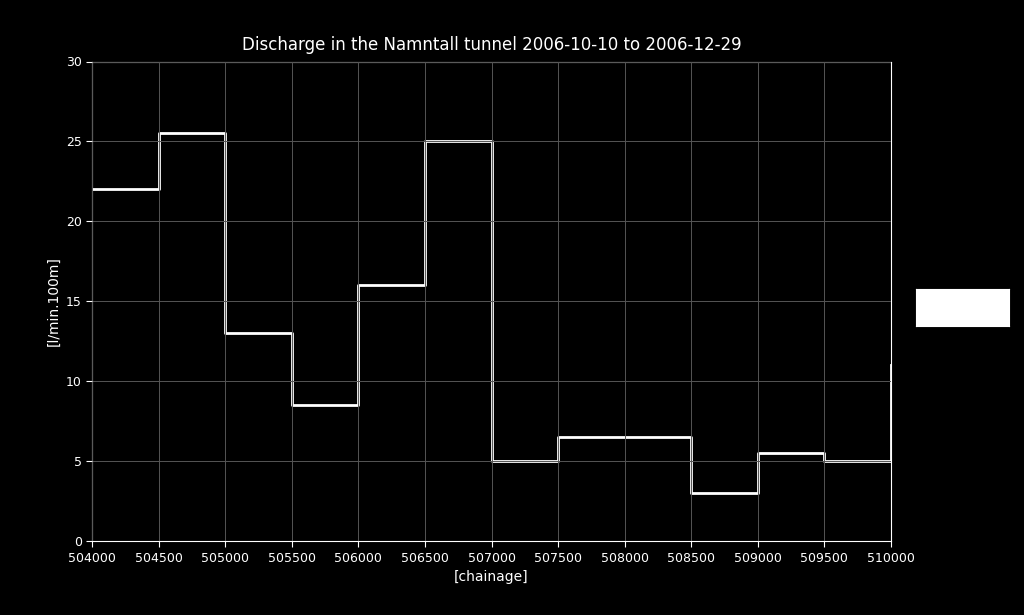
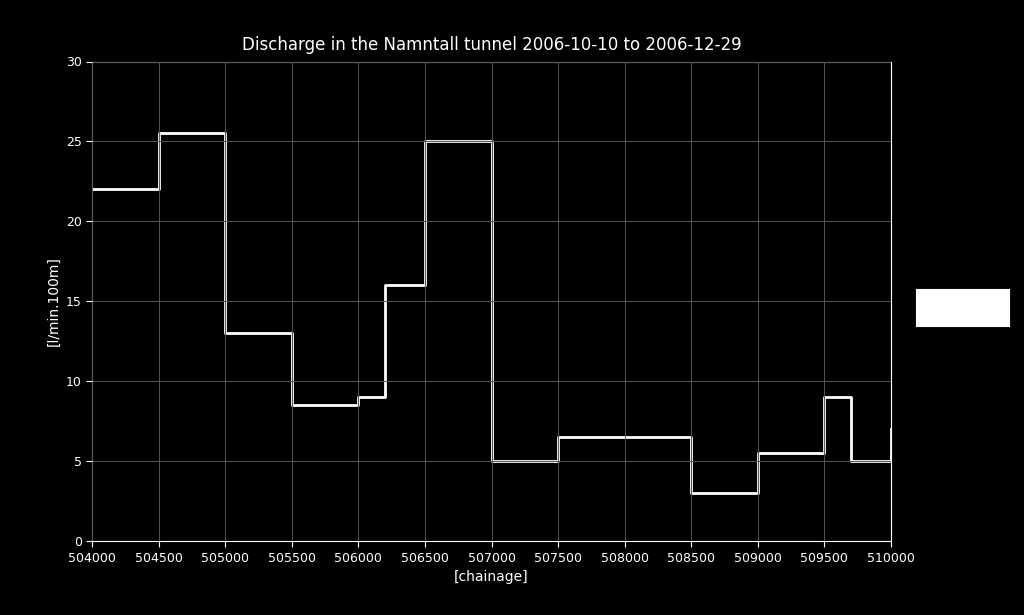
506000: 16.0 -> 9.0
509500: 5.0 -> 9.0
510000: 11.0 -> 7.0
